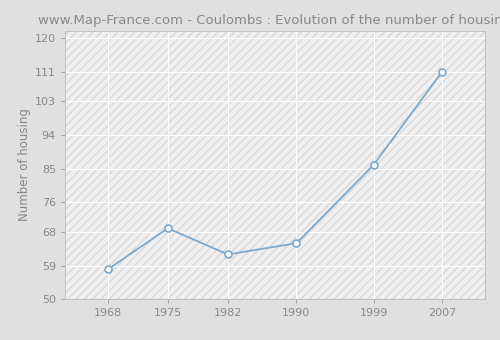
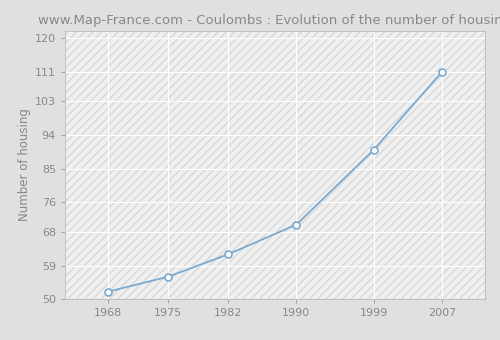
1968: 58 -> 52
1975: 69 -> 56
1990: 65 -> 70
1999: 86 -> 90
